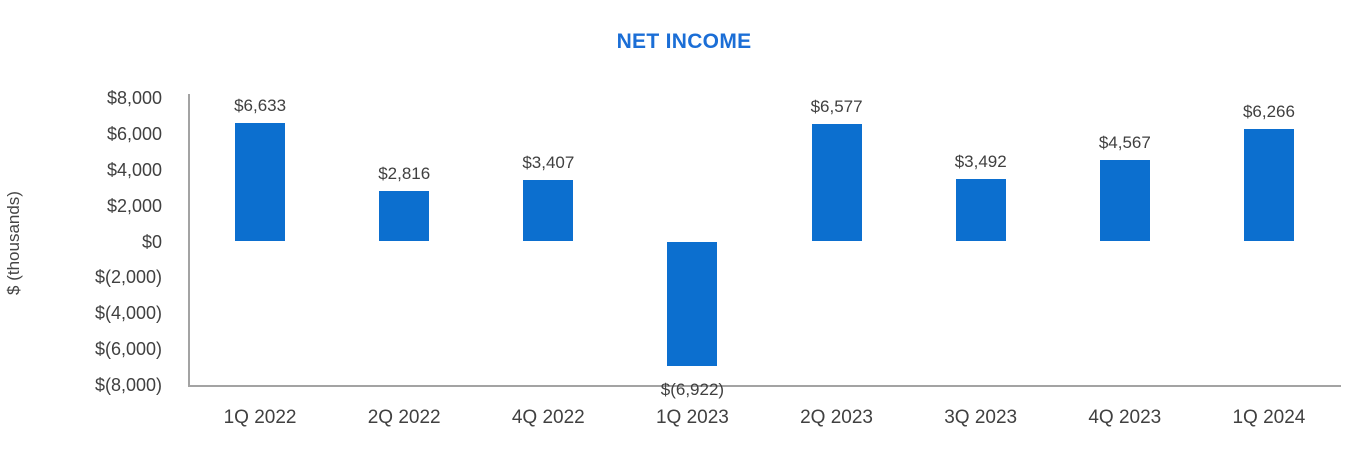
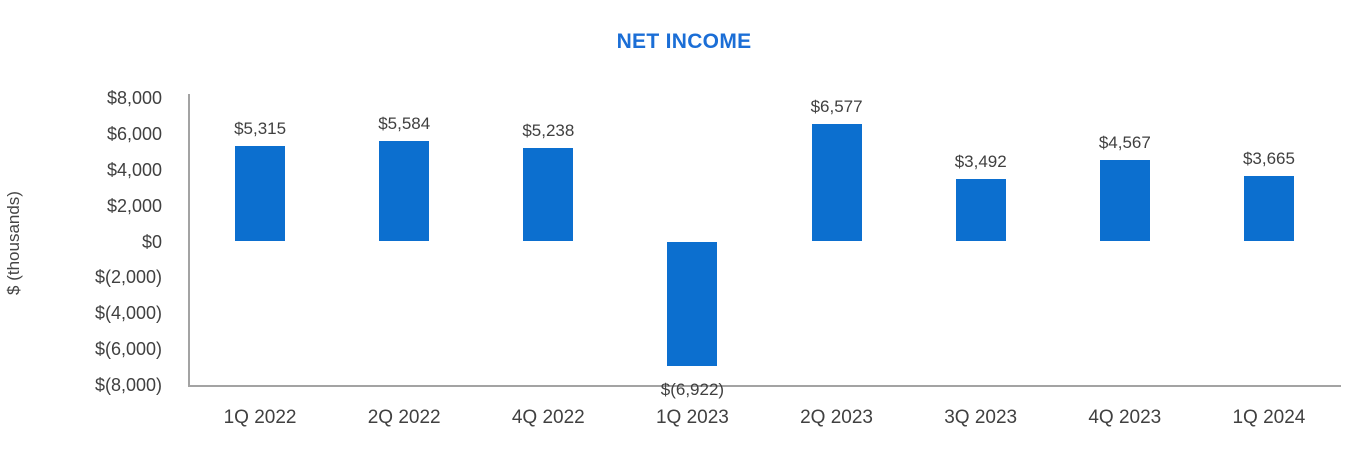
1Q 2022: $6,633 -> $5,315
2Q 2022: $2,816 -> $5,584
4Q 2022: $3,407 -> $5,238
1Q 2024: $6,266 -> $3,665
